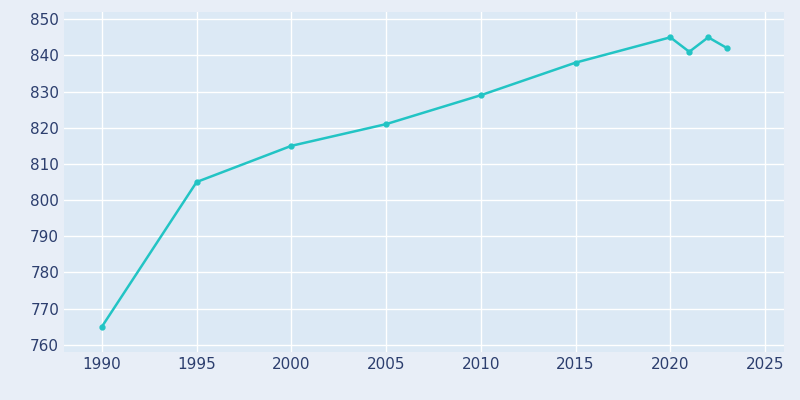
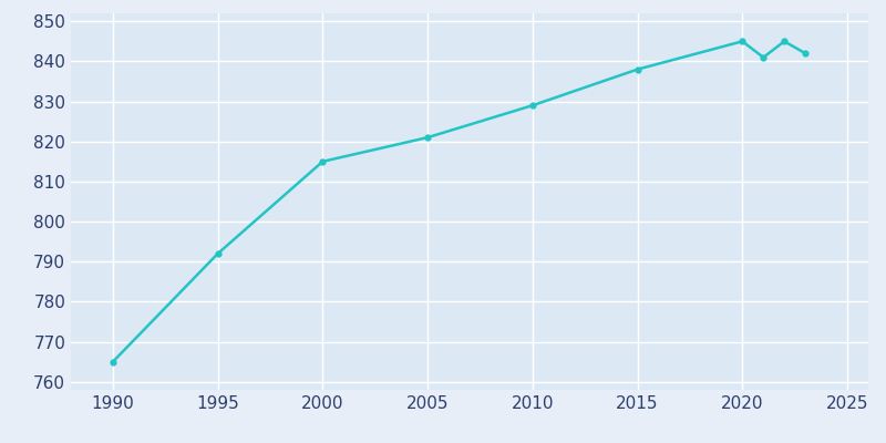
1995: 805 -> 792
